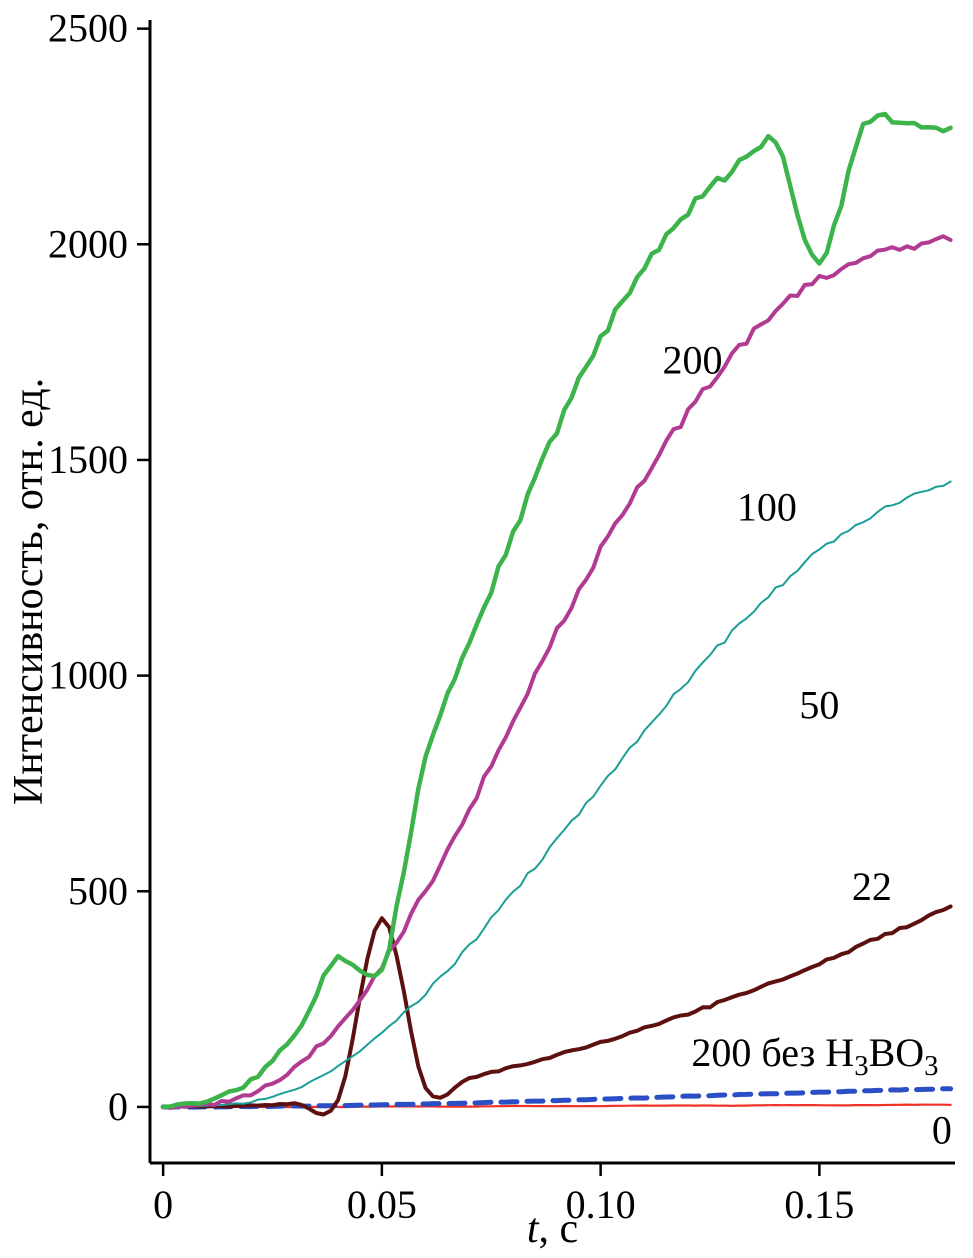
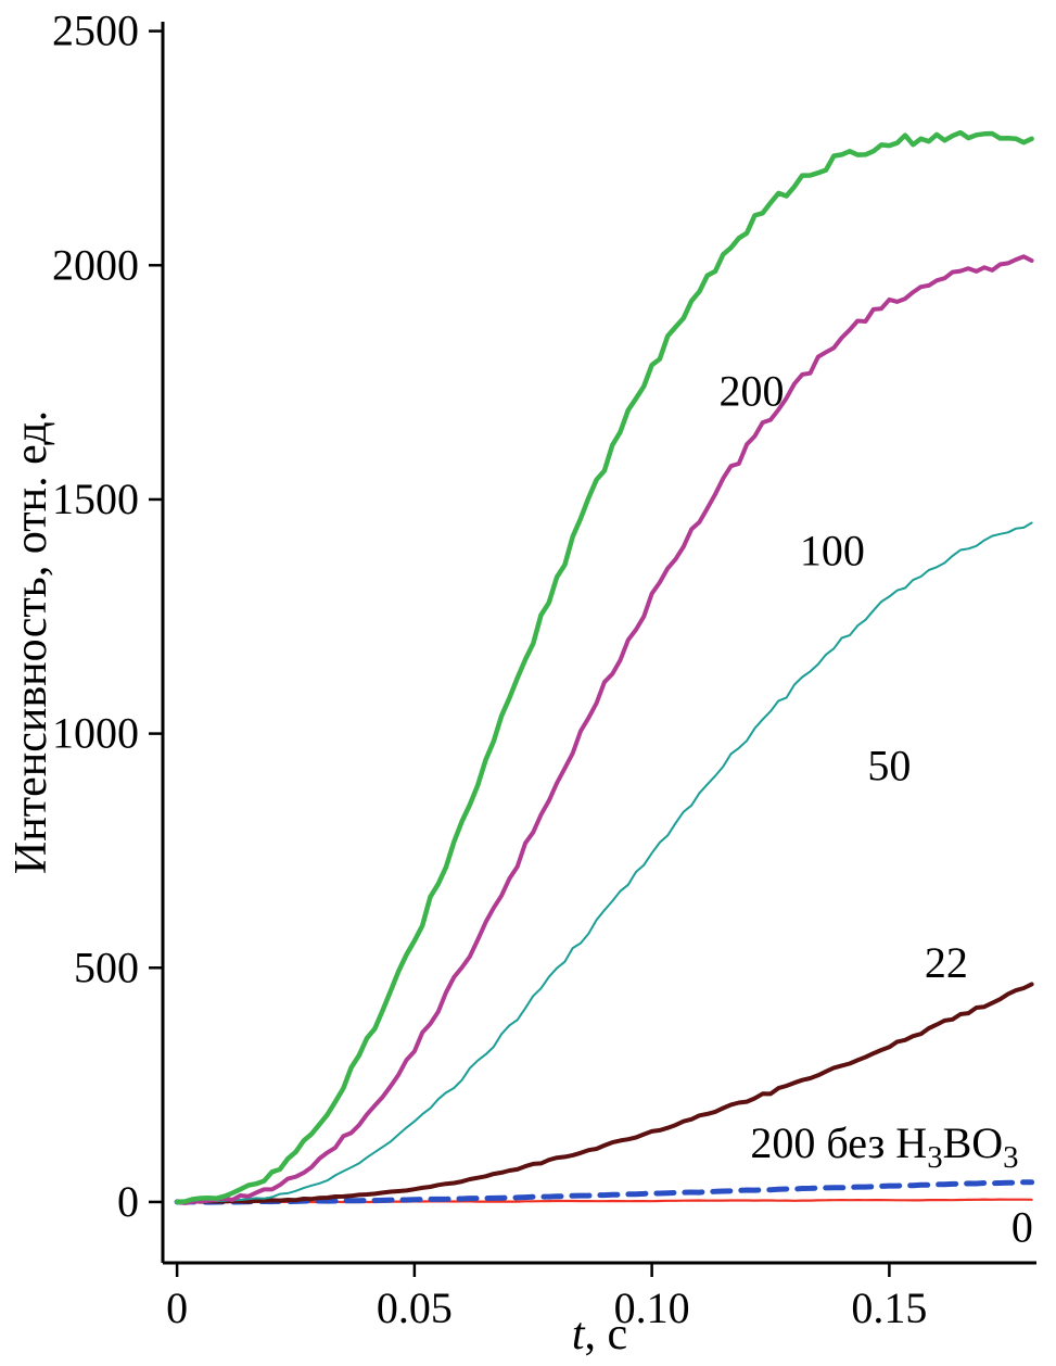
22/0.05: 440 -> 30
200/0.05: 320 -> 560
200/0.15: 1960 -> 2260
